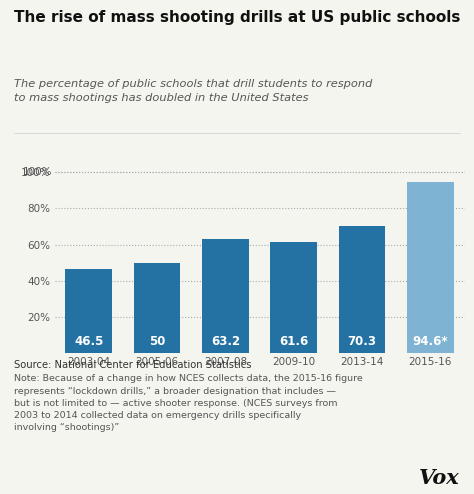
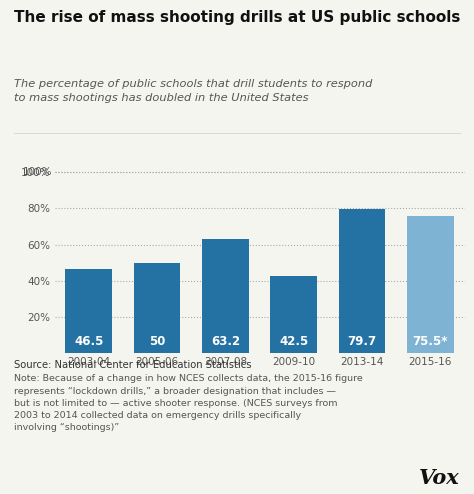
2009-10: 61.6 -> 42.5
2013-14: 70.3 -> 79.7
2015-16: 94.6* -> 75.5*
